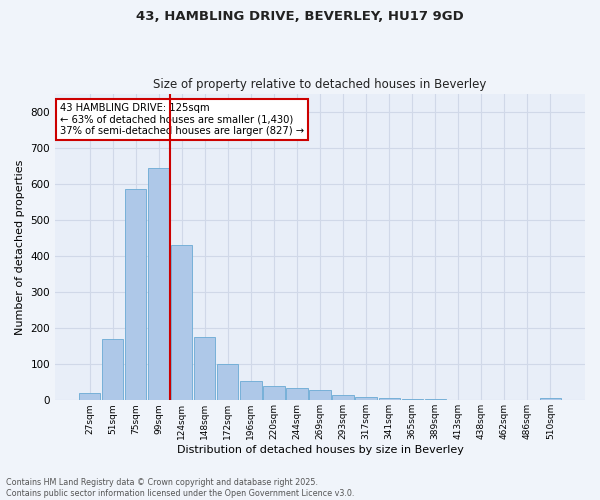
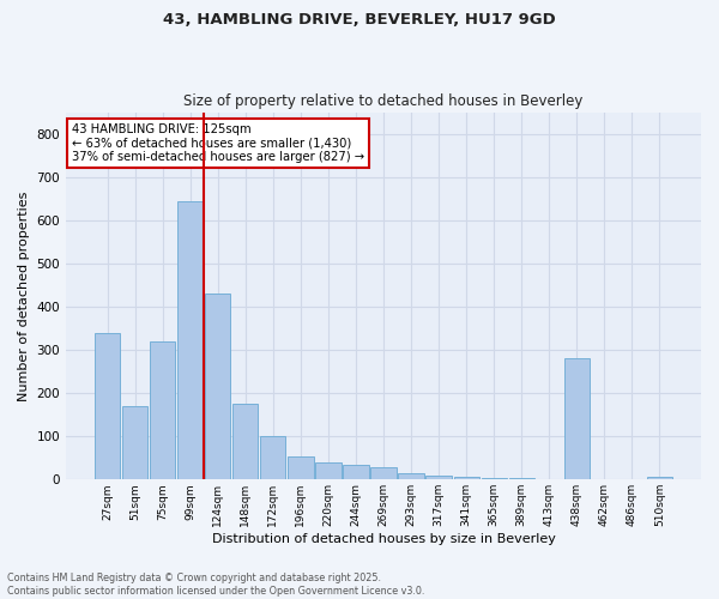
27sqm: 20 -> 340
75sqm: 585 -> 320
438sqm: 1 -> 280
